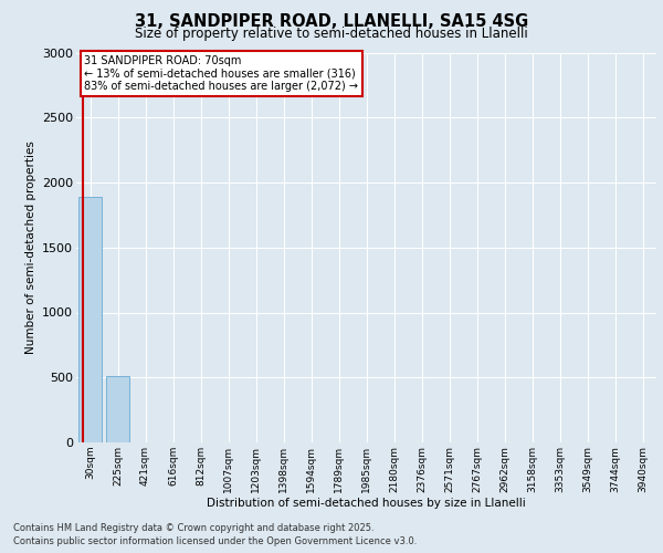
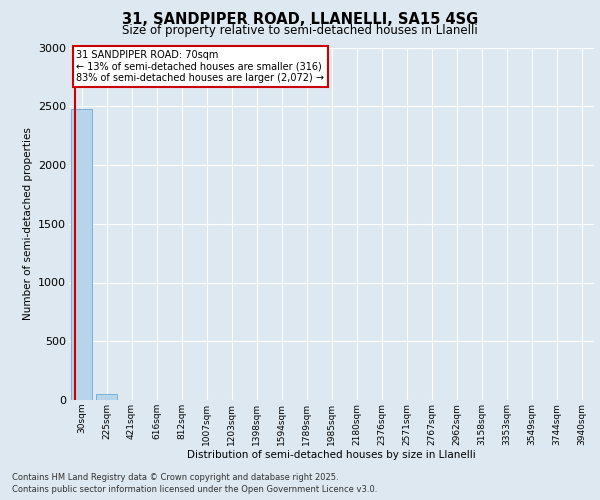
30sqm: 1890 -> 2480
225sqm: 510 -> 50
